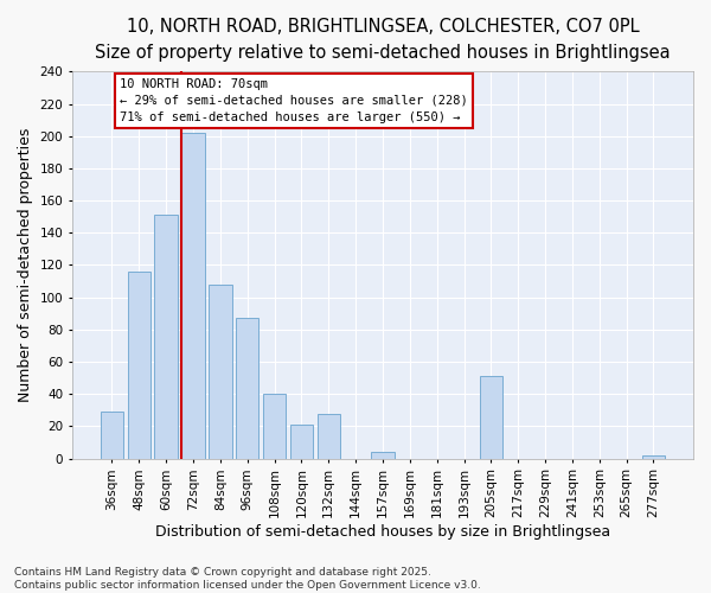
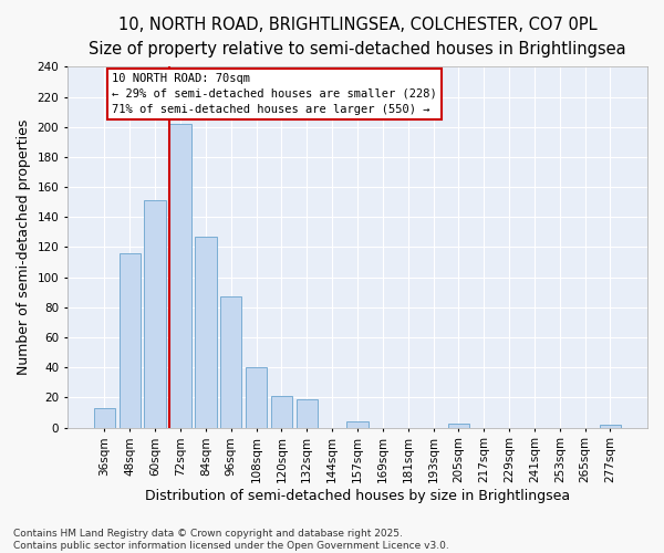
36sqm: 29 -> 13
84sqm: 108 -> 127
132sqm: 28 -> 19
205sqm: 51 -> 3
